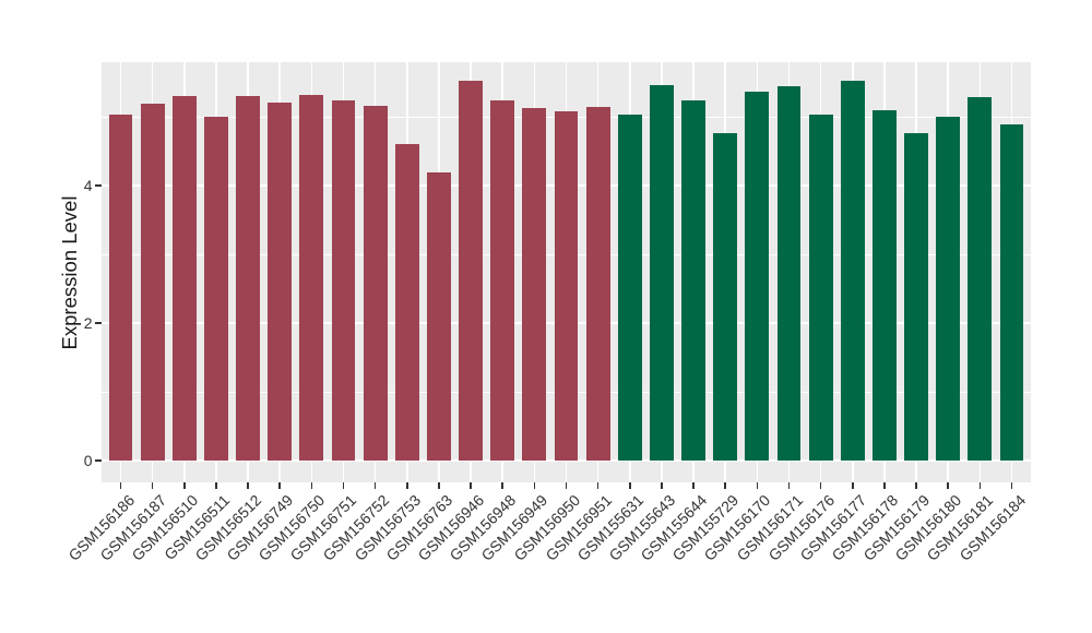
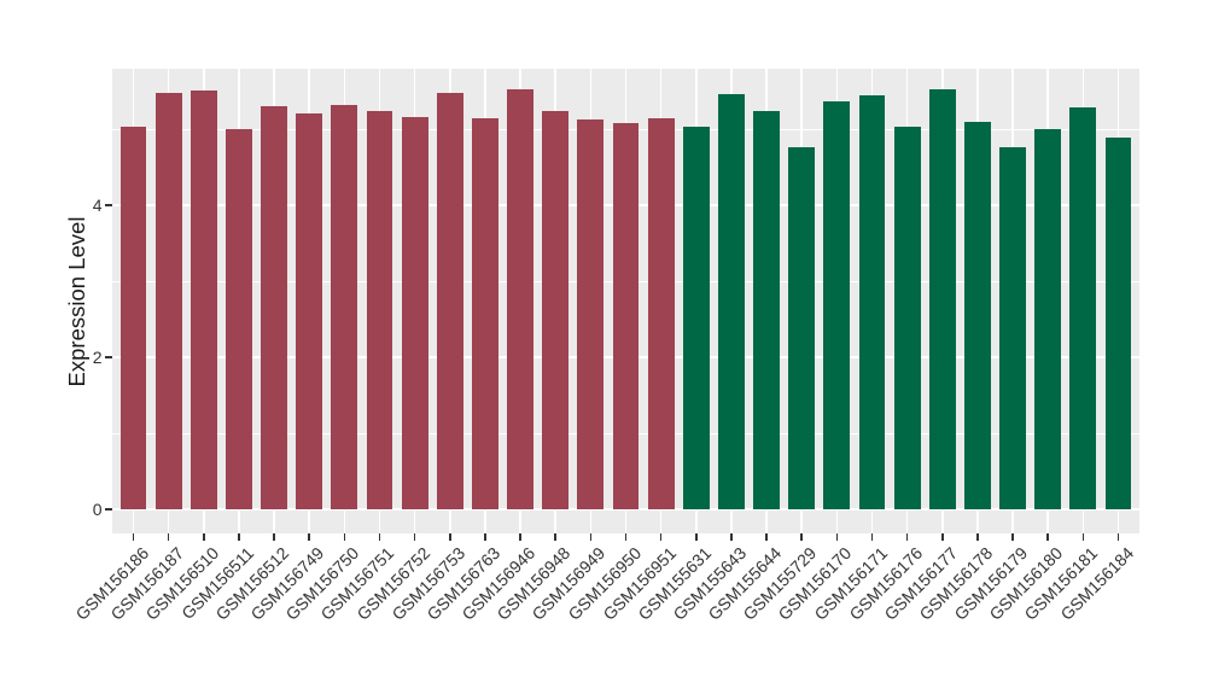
GSM156187: 5.2 -> 5.5
GSM156510: 5.3 -> 5.5
GSM156753: 4.6 -> 5.5
GSM156763: 4.2 -> 5.2
